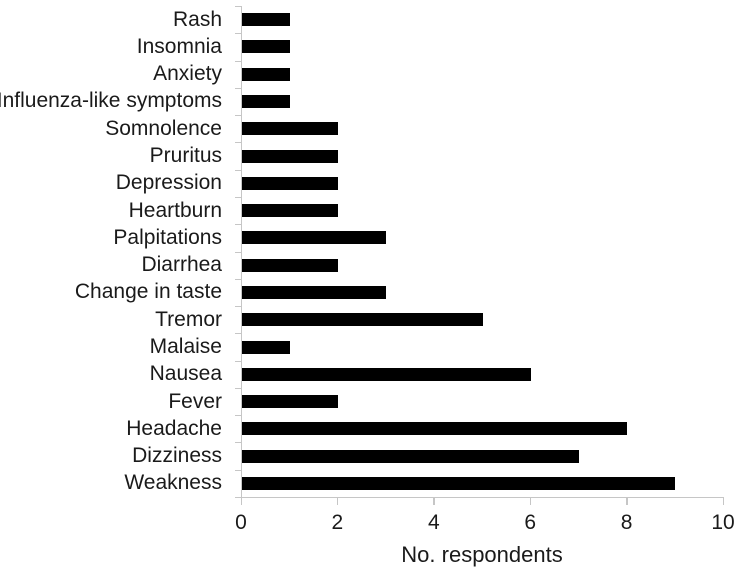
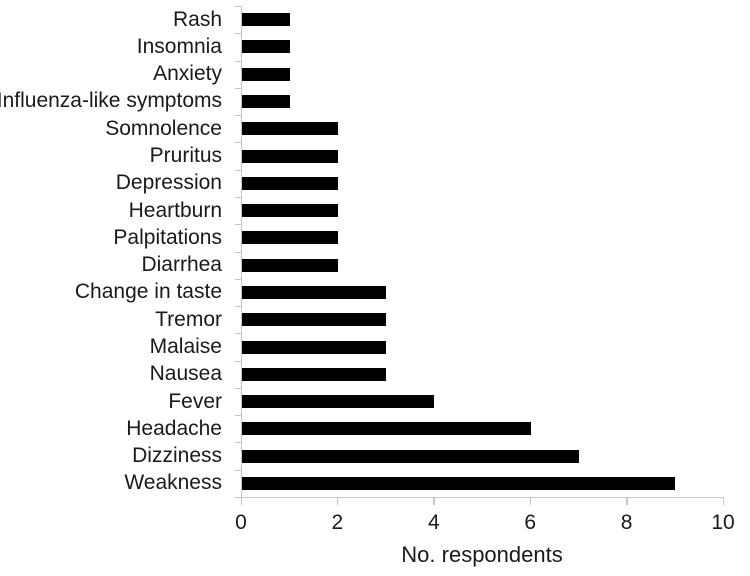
Palpitations: 3 -> 2
Tremor: 5 -> 3
Malaise: 1 -> 3
Nausea: 6 -> 3
Fever: 2 -> 4
Headache: 8 -> 6
